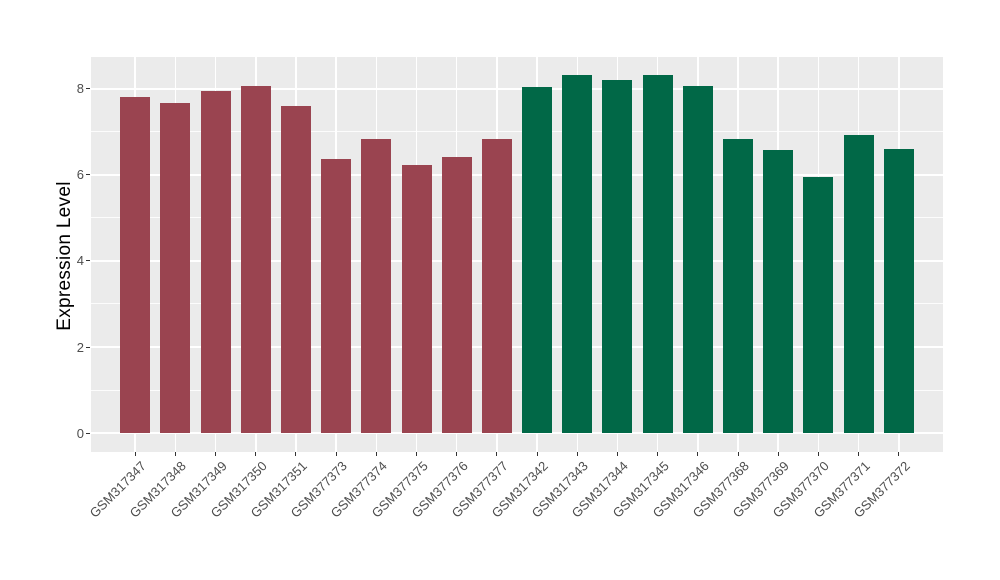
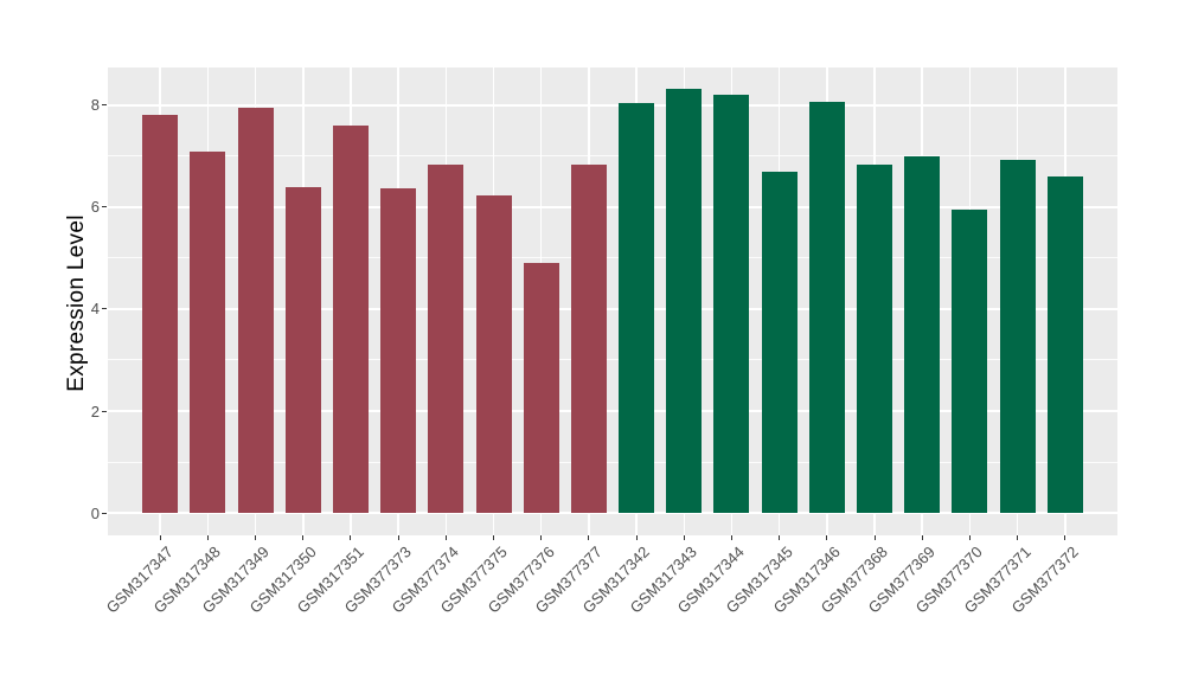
GSM317348: 7.7 -> 7.1
GSM317350: 8.1 -> 6.4
GSM377376: 6.4 -> 4.9
GSM317345: 8.3 -> 6.7
GSM377369: 6.6 -> 7.0
